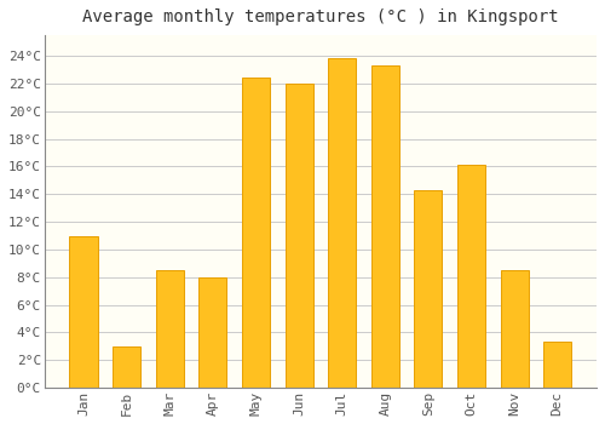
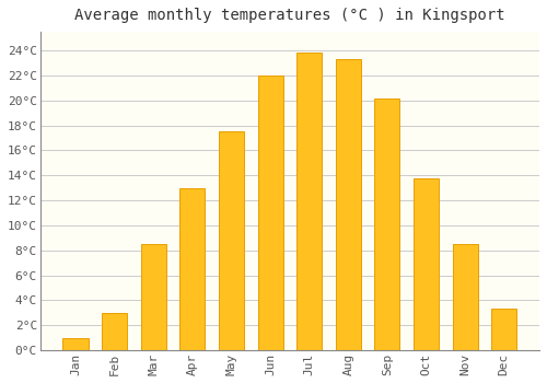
Jan: 11.0°C -> 1.0°C
Apr: 8.0°C -> 13.0°C
May: 22.4°C -> 17.5°C
Sep: 14.3°C -> 20.2°C
Oct: 16.1°C -> 13.8°C
